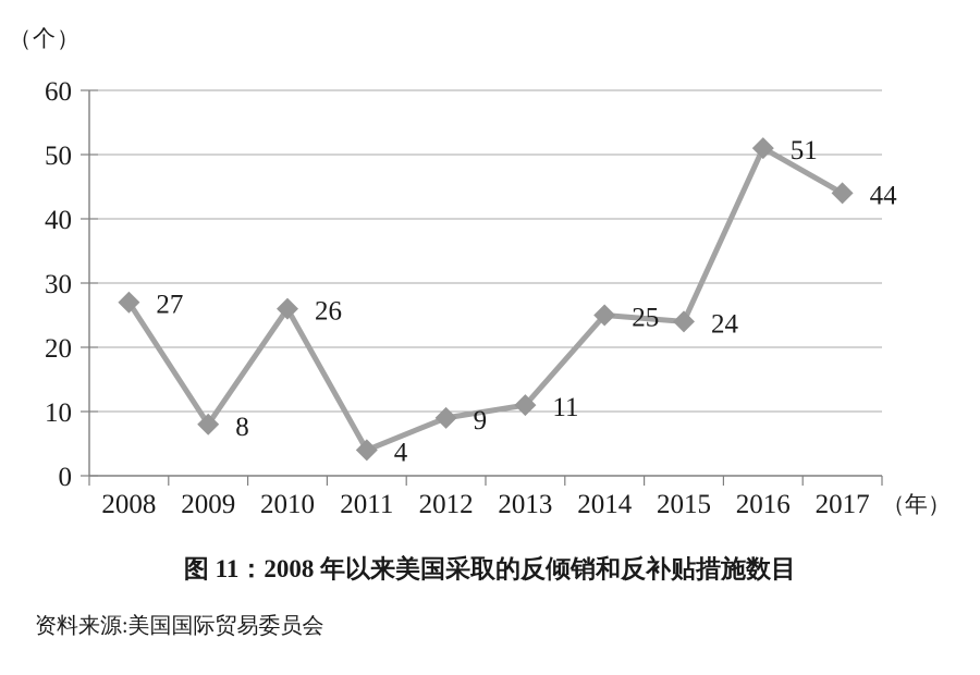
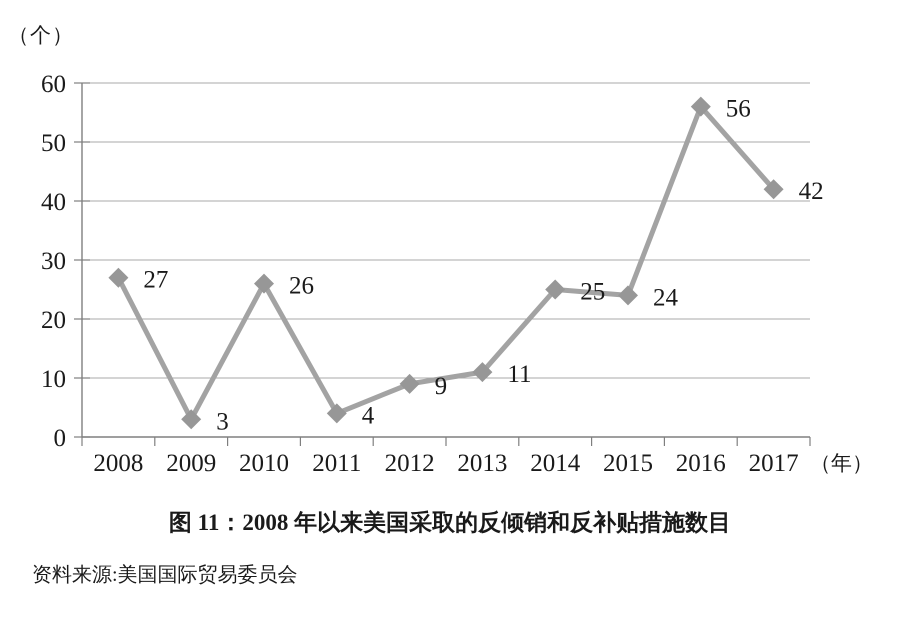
2009: 8 -> 3
2016: 51 -> 56
2017: 44 -> 42
